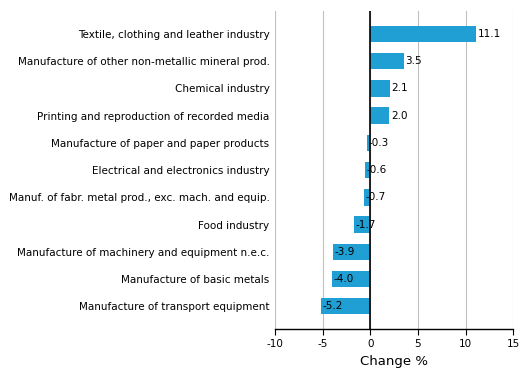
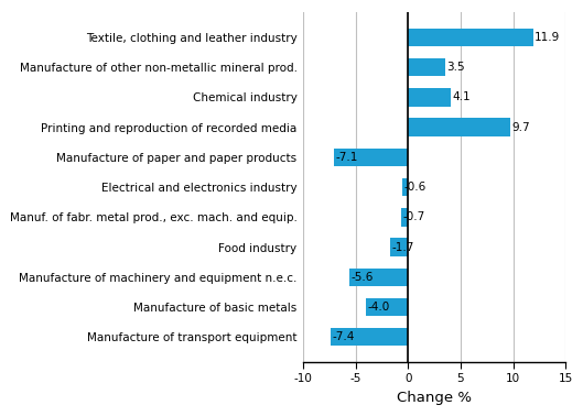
Textile, clothing and leather industry: 11.1 -> 11.9
Chemical industry: 2.1 -> 4.1
Printing and reproduction of recorded media: 2.0 -> 9.7
Manufacture of paper and paper products: -0.3 -> -7.1
Manufacture of machinery and equipment n.e.c.: -3.9 -> -5.6
Manufacture of transport equipment: -5.2 -> -7.4
